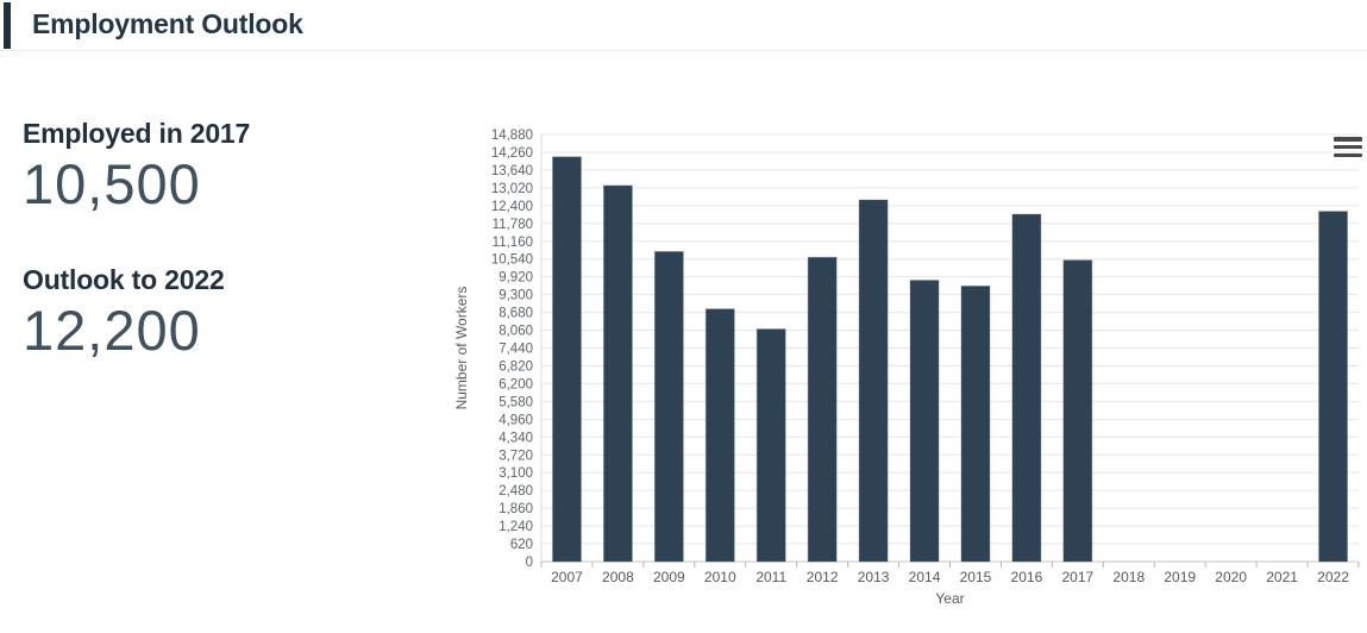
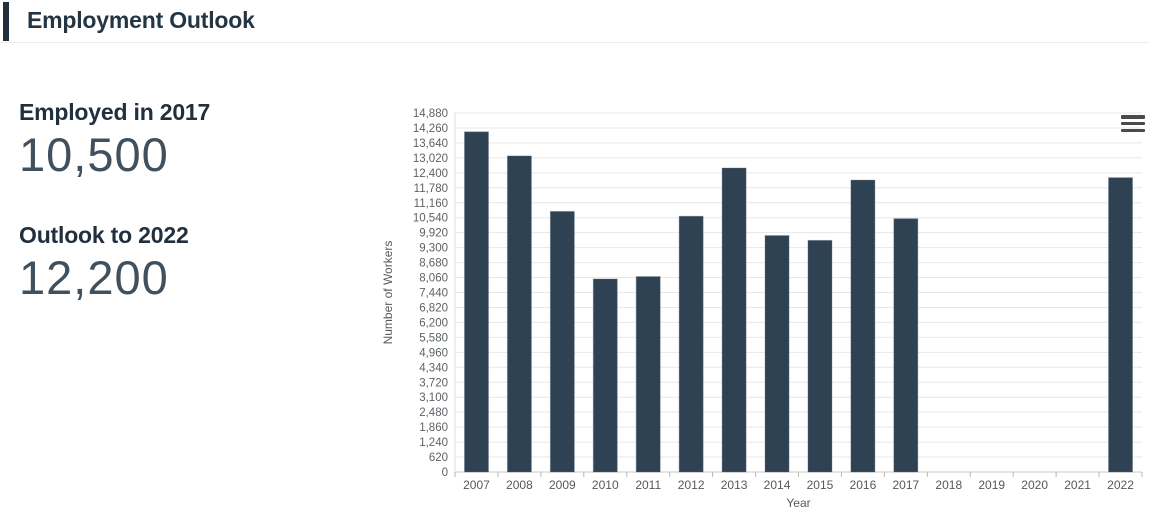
2010: 8800 -> 8000
